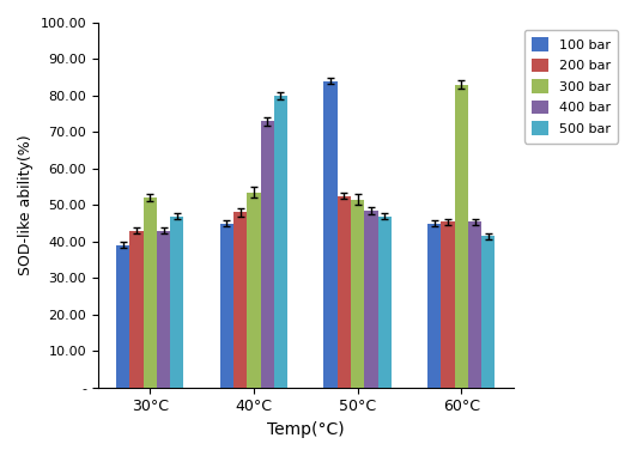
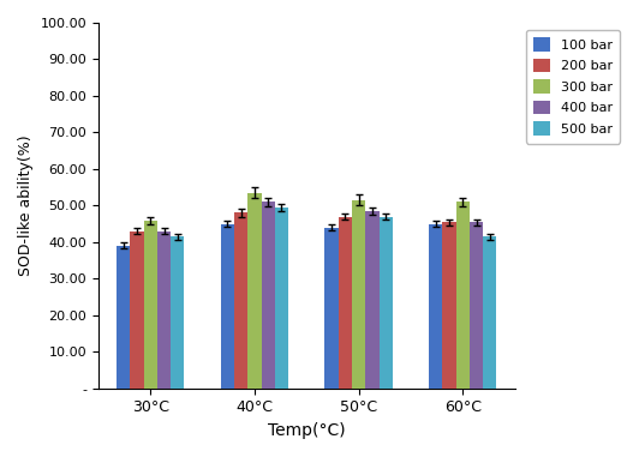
300 bar/30°C: 52.0 -> 46.0
500 bar/30°C: 47.0 -> 41.5
400 bar/40°C: 73.0 -> 51.0
500 bar/40°C: 80.0 -> 49.5
100 bar/50°C: 84 -> 44
200 bar/50°C: 52.5 -> 47.0
300 bar/60°C: 83.0 -> 51.0
